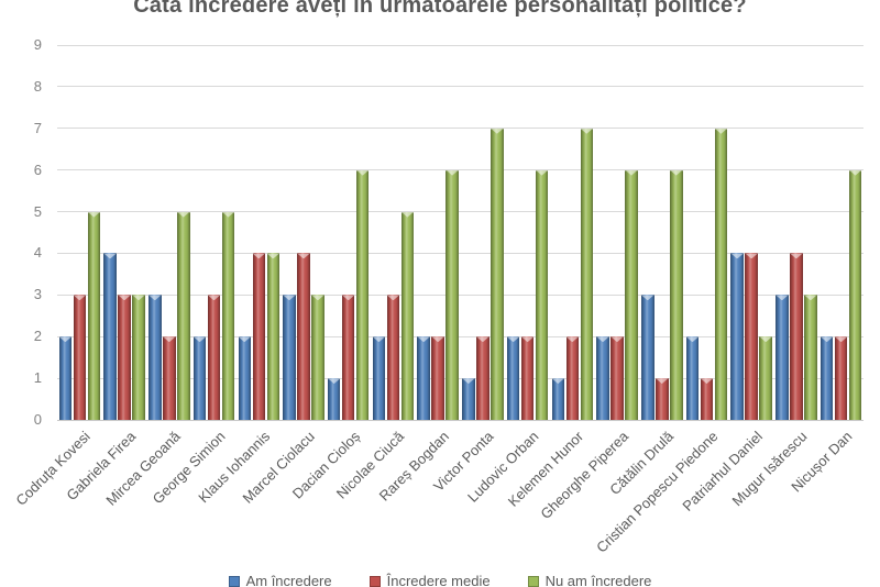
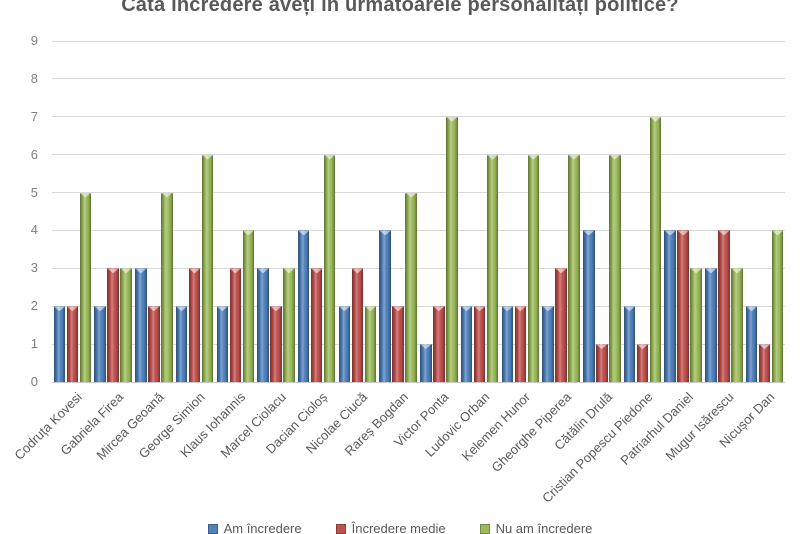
Încredere medie/Codruța Kovesi: 3 -> 2
Am încredere/Gabriela Firea: 4 -> 2
Nu am încredere/George Simion: 5 -> 6
Încredere medie/Klaus Iohannis: 4 -> 3
Încredere medie/Marcel Ciolacu: 4 -> 2
Am încredere/Dacian Cioloș: 1 -> 4
Nu am încredere/Nicolae Ciucă: 5 -> 2
Am încredere/Rareș Bogdan: 2 -> 4
Nu am încredere/Rareș Bogdan: 6 -> 5
Am încredere/Kelemen Hunor: 1 -> 2
Nu am încredere/Kelemen Hunor: 7 -> 6
Încredere medie/Gheorghe Piperea: 2 -> 3
Am încredere/Cătălin Drulă: 3 -> 4
Nu am încredere/Patriarhul Daniel: 2 -> 3
Încredere medie/Nicușor Dan: 2 -> 1
Nu am încredere/Nicușor Dan: 6 -> 4
